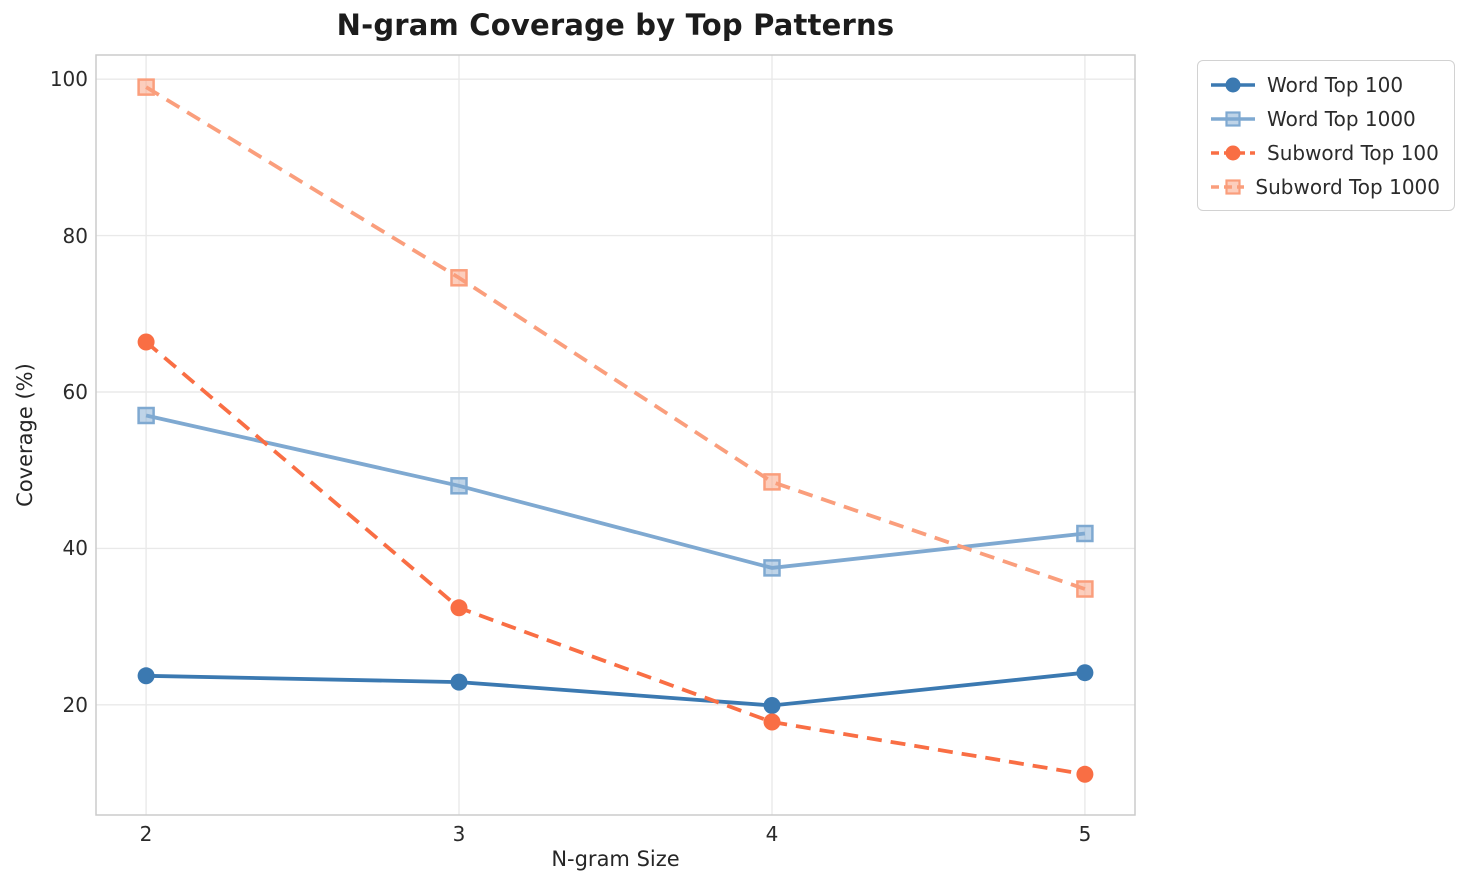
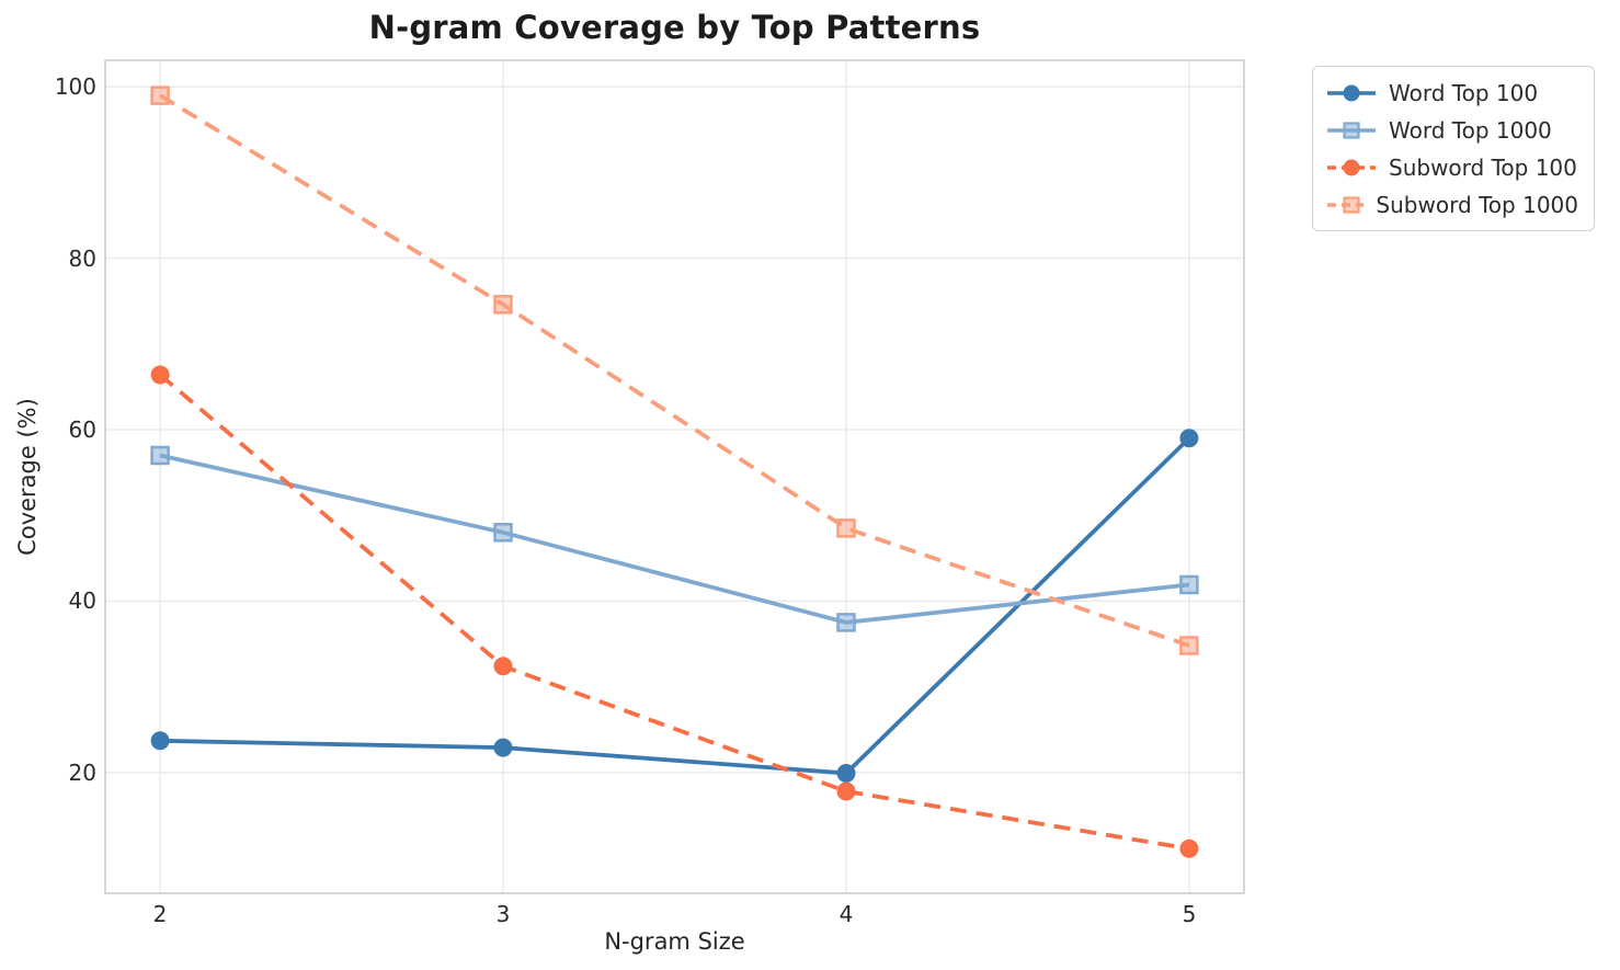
Word Top 100/5: 24 -> 59
